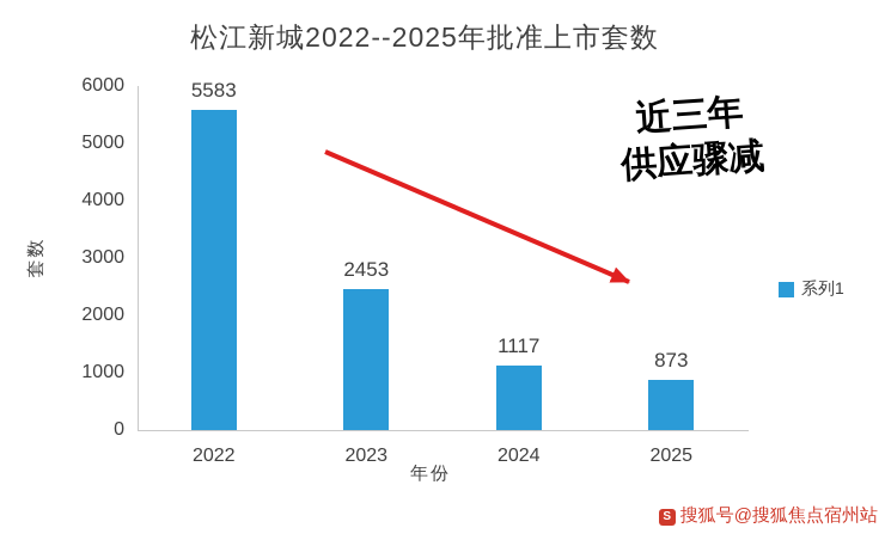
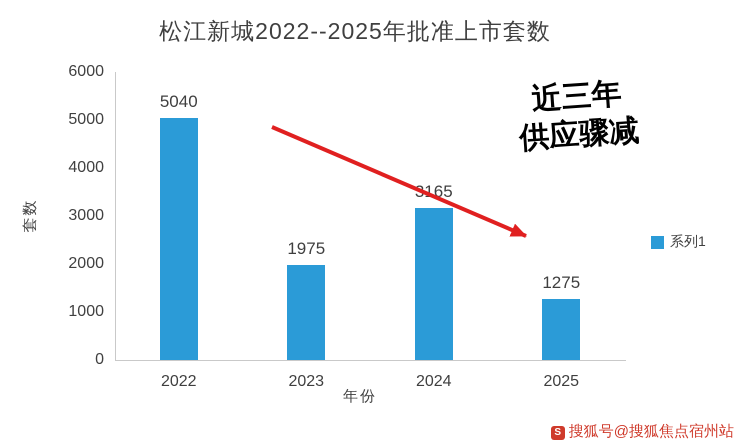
2022: 5583 -> 5040
2023: 2453 -> 1975
2024: 1117 -> 3165
2025: 873 -> 1275
